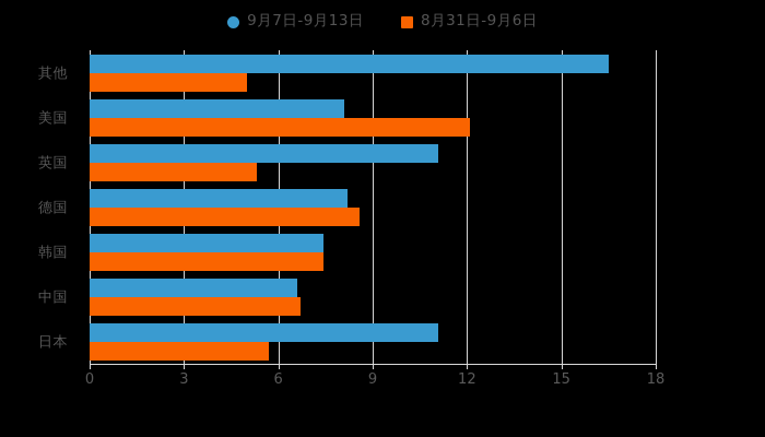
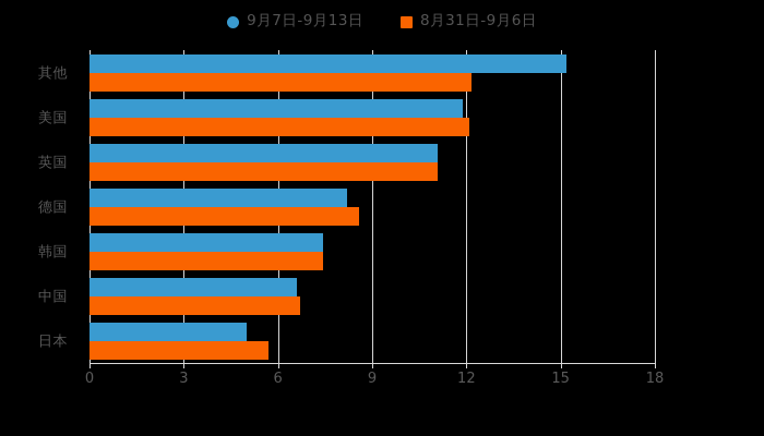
9月7日-9月13日/其他: 16.5 -> 15.2
8月31日-9月6日/其他: 5.0 -> 12.2
9月7日-9月13日/美国: 8.1 -> 11.9
8月31日-9月6日/英国: 5.3 -> 11.1
9月7日-9月13日/日本: 11.1 -> 5.0
